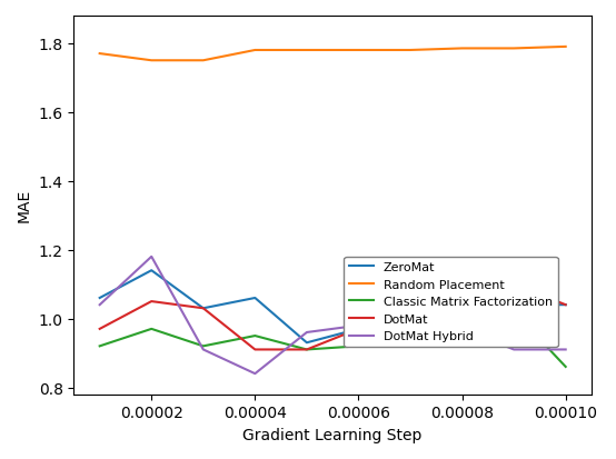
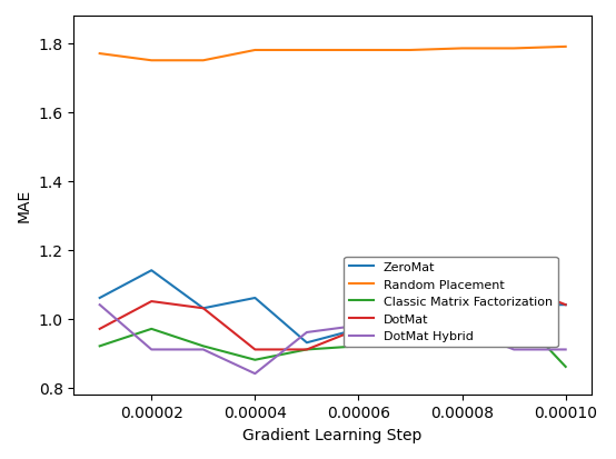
DotMat Hybrid/0.00002: 1.18 -> 0.91
Classic Matrix Factorization/0.00004: 0.95 -> 0.88
